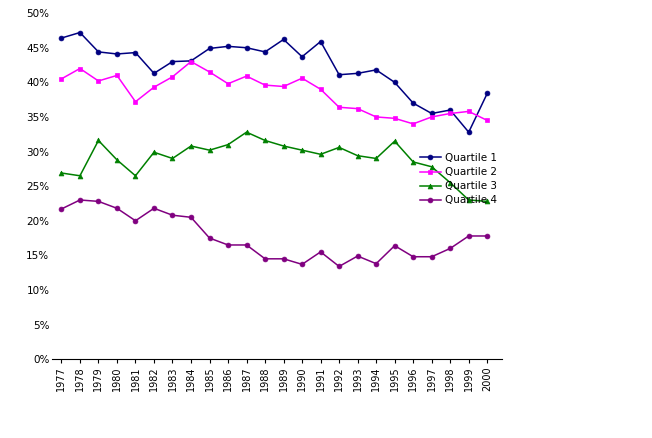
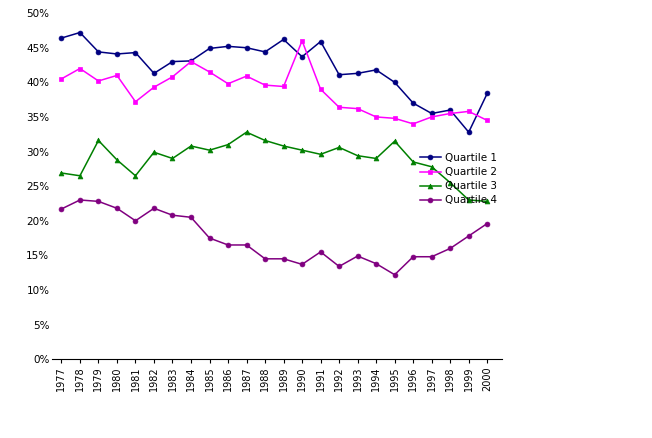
Quartile 2/1990: 40.6% -> 46.0%
Quartile 4/1995: 16.4% -> 12.2%
Quartile 4/2000: 17.8% -> 19.6%
